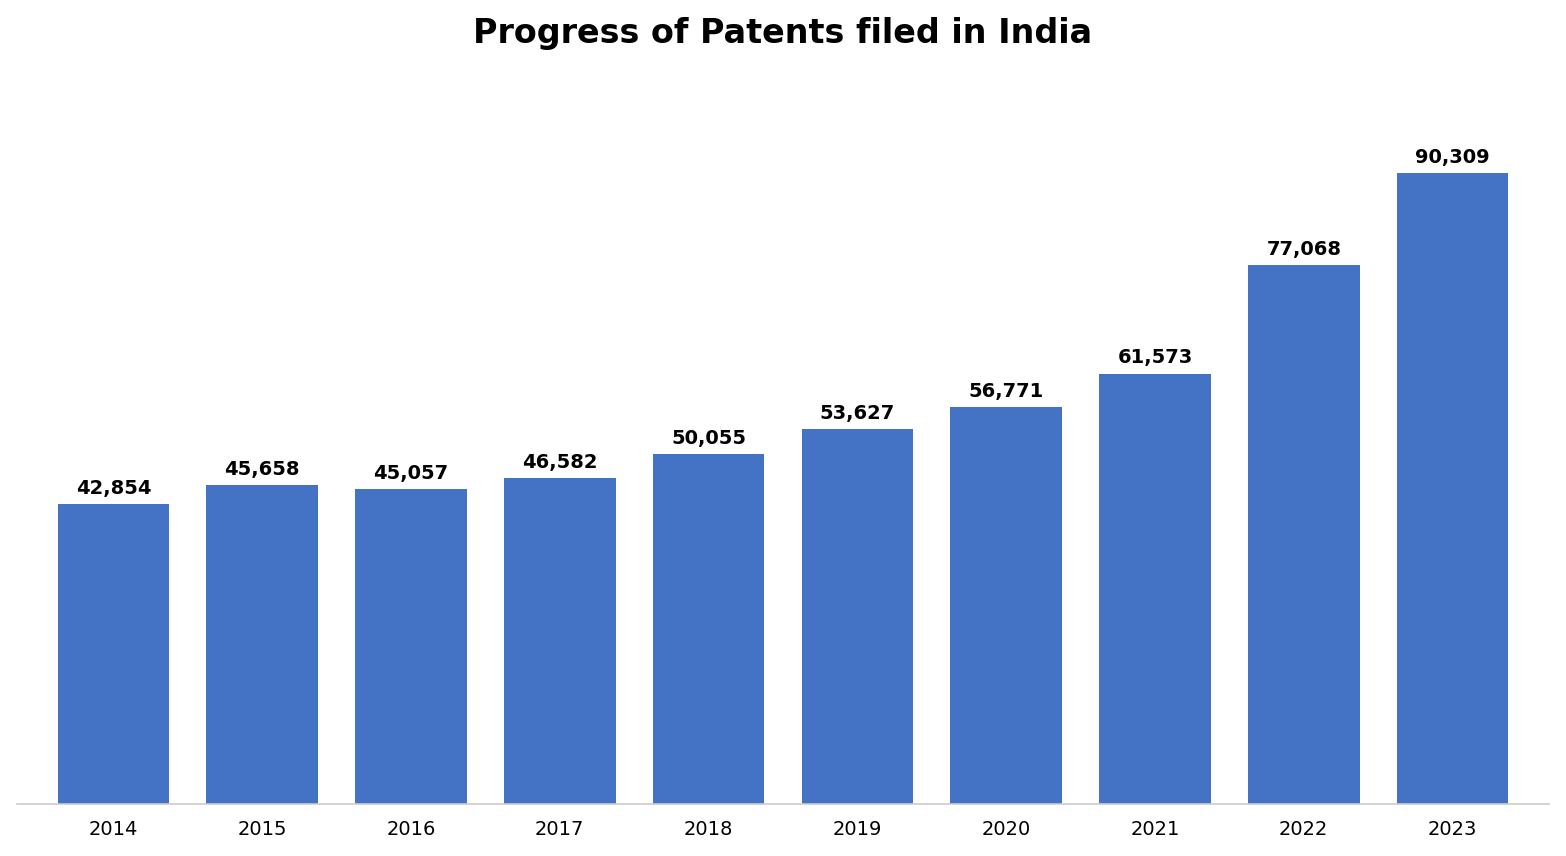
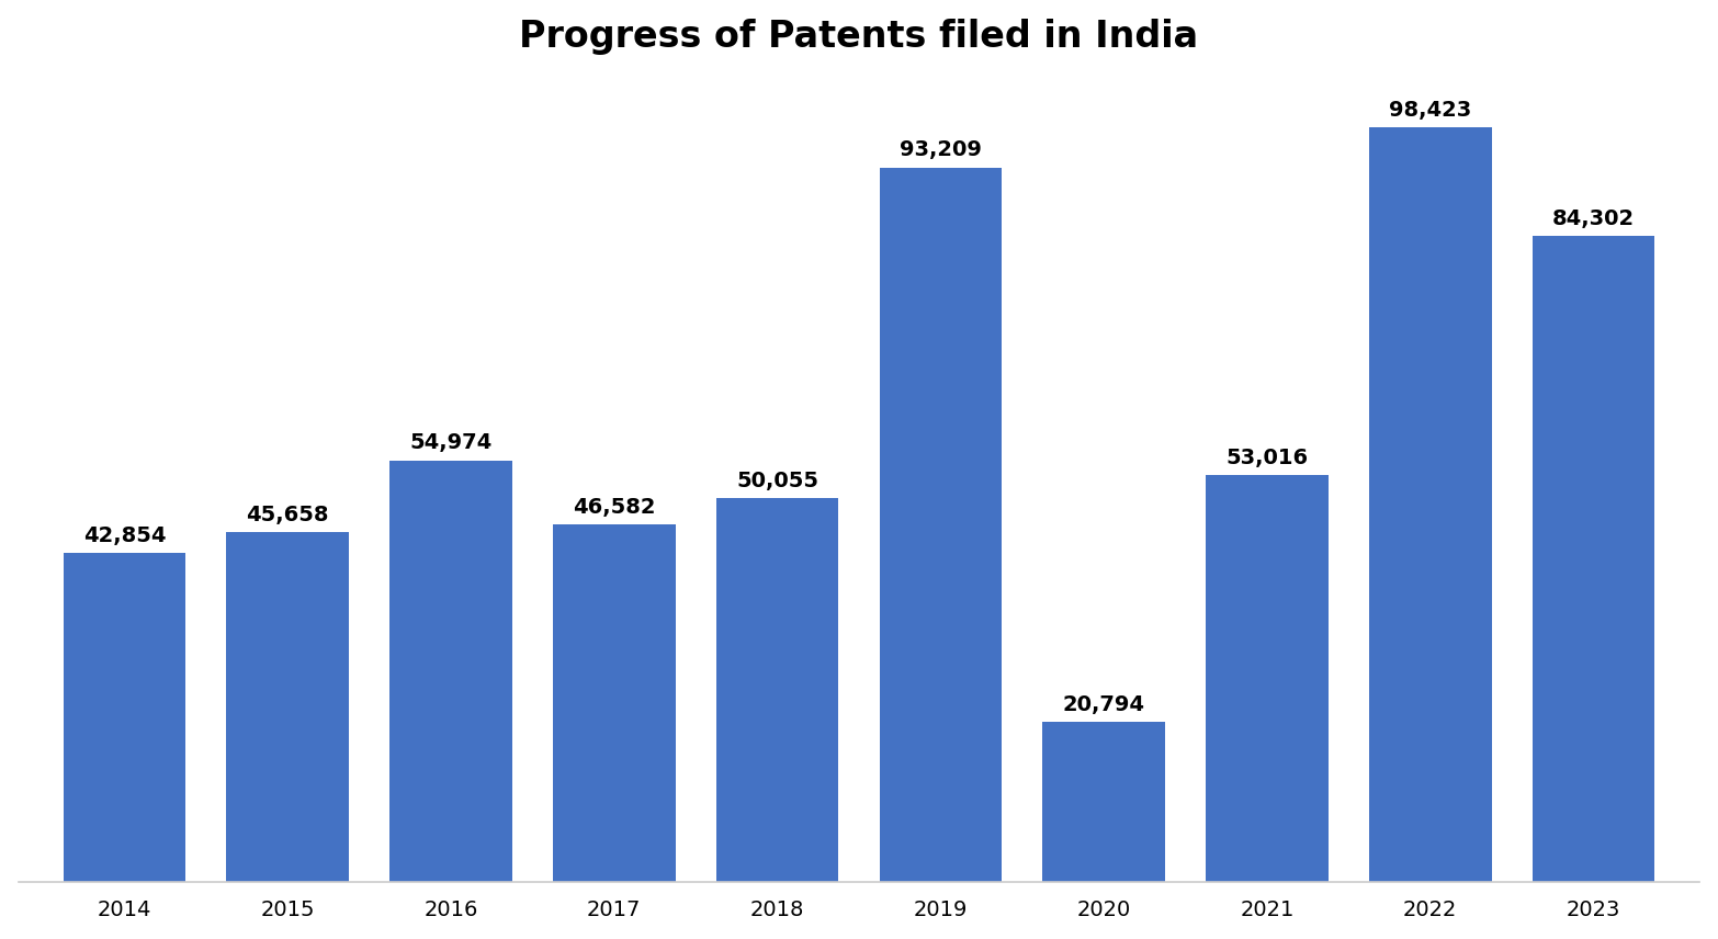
2016: 45,057 -> 54,974
2019: 53,627 -> 93,209
2020: 56,771 -> 20,794
2021: 61,573 -> 53,016
2022: 77,068 -> 98,423
2023: 90,309 -> 84,302
